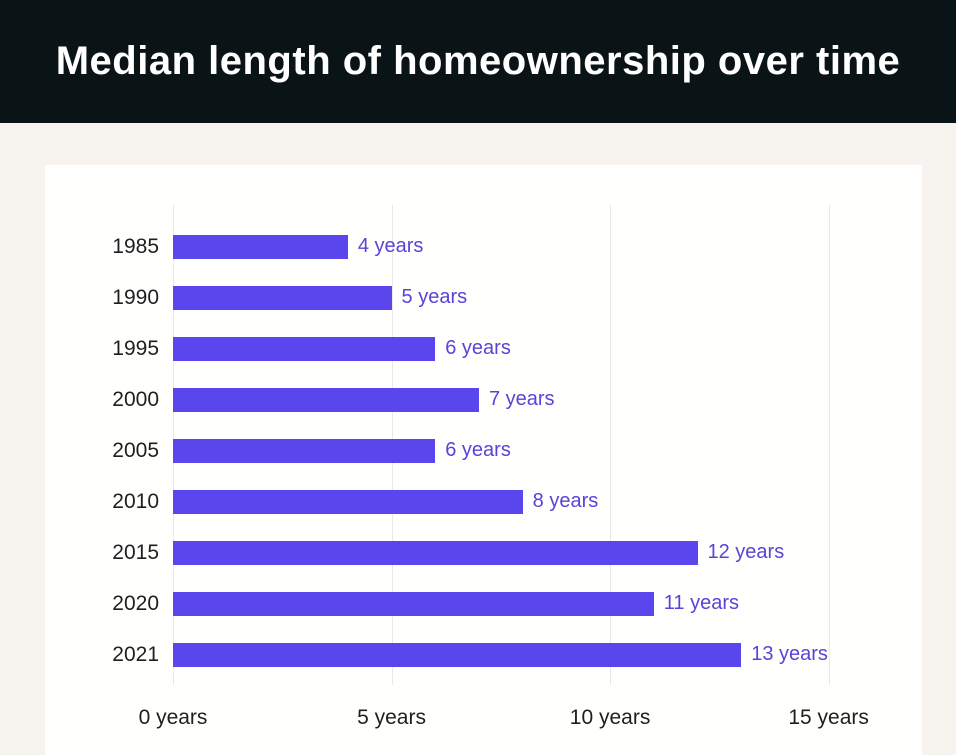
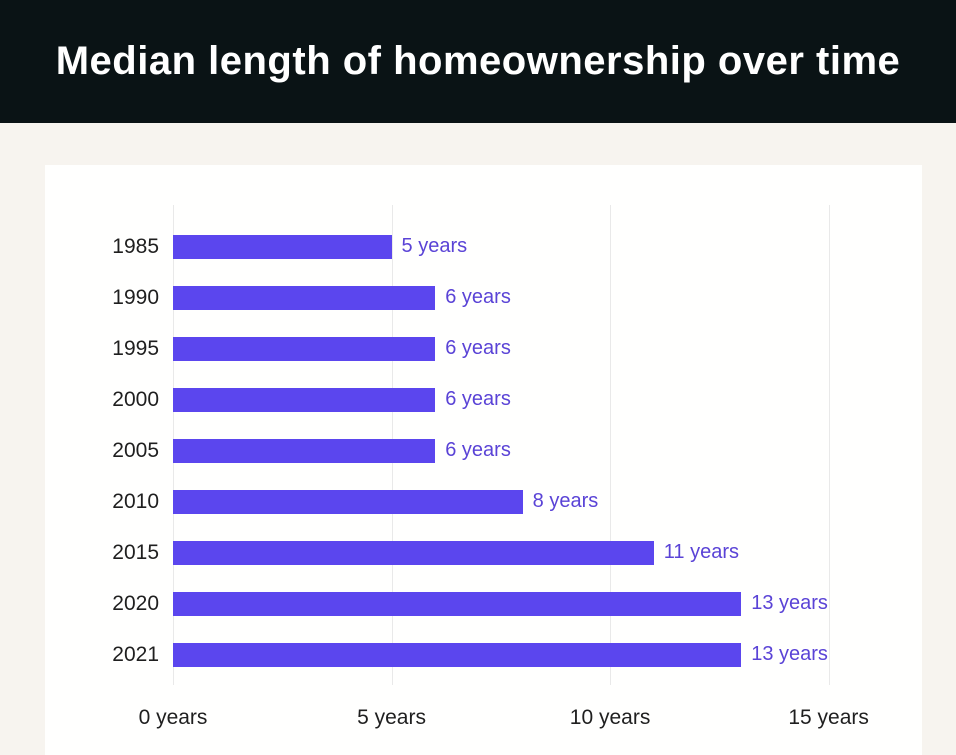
1985: 4 -> 5
1990: 5 -> 6
2000: 7 -> 6
2015: 12 -> 11
2020: 11 -> 13
